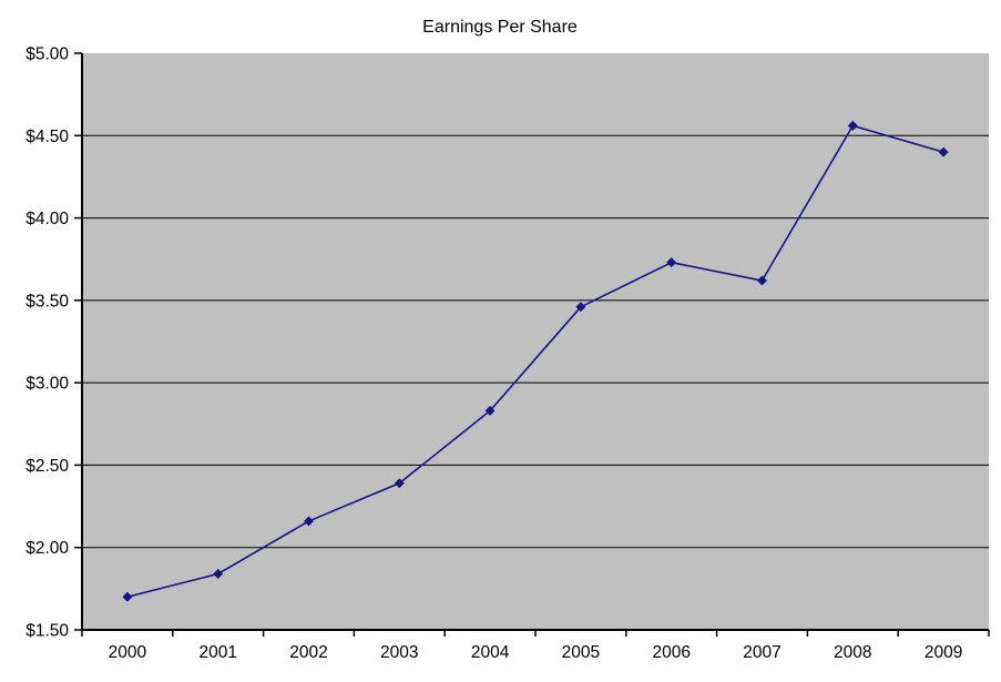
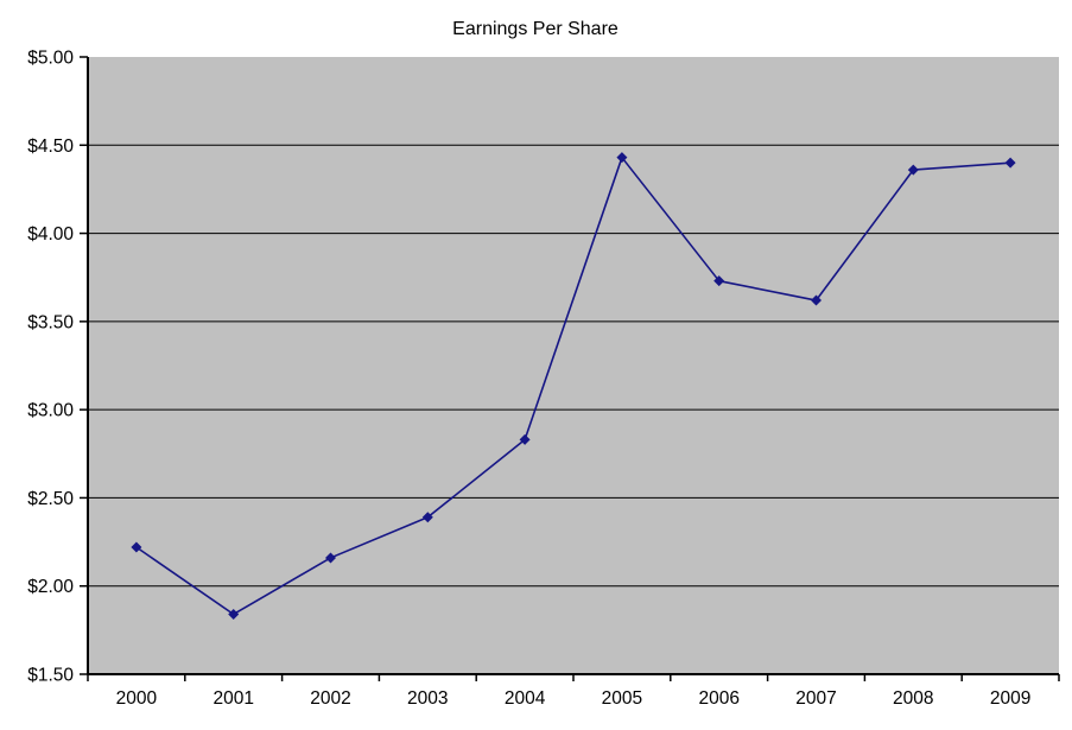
2000: $1.70 -> $2.22
2005: $3.46 -> $4.43
2008: $4.56 -> $4.36
